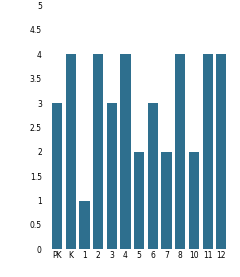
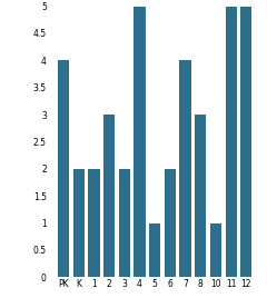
PK: 3 -> 4
K: 4 -> 2
1: 1 -> 2
2: 4 -> 3
3: 3 -> 2
4: 4 -> 5
5: 2 -> 1
6: 3 -> 2
7: 2 -> 4
8: 4 -> 3
10: 2 -> 1
11: 4 -> 5
12: 4 -> 5
